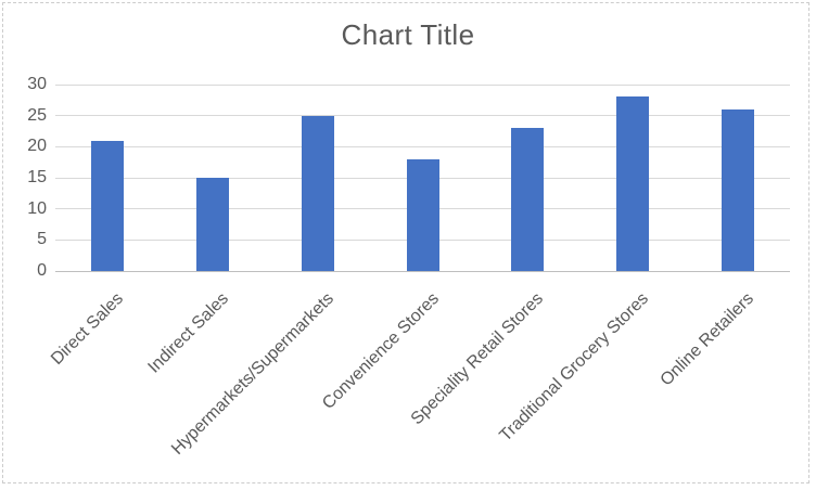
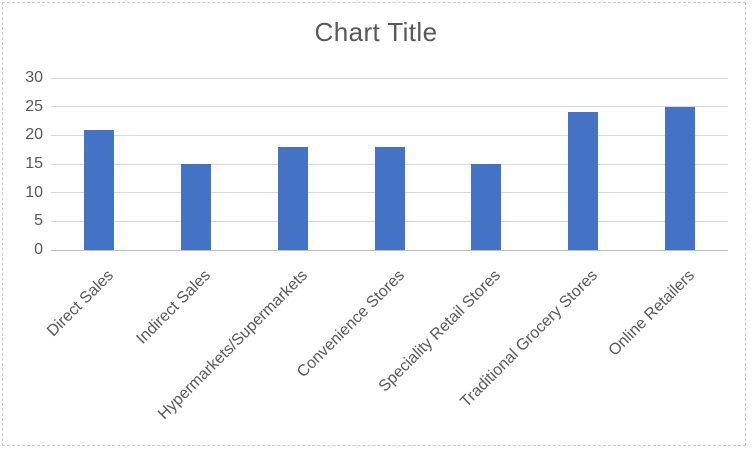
Hypermarkets/Supermarkets: 25 -> 18
Speciality Retail Stores: 23 -> 15
Traditional Grocery Stores: 28 -> 24
Online Retailers: 26 -> 25
